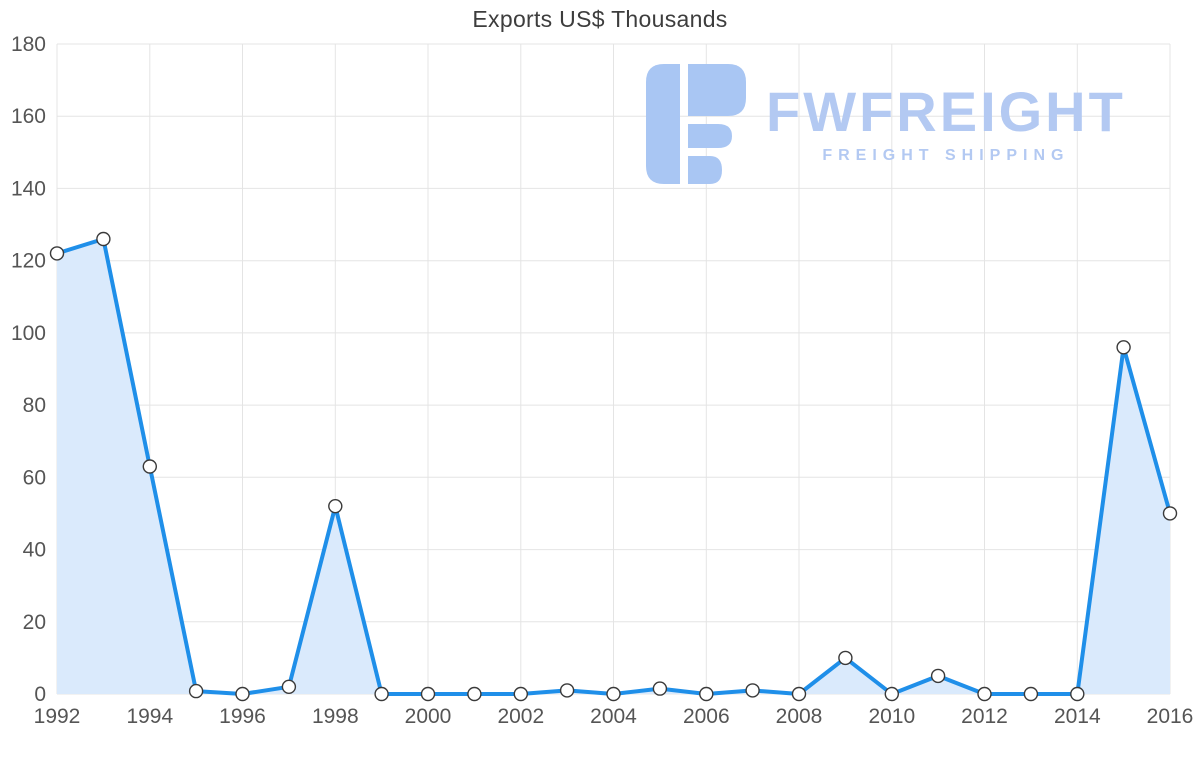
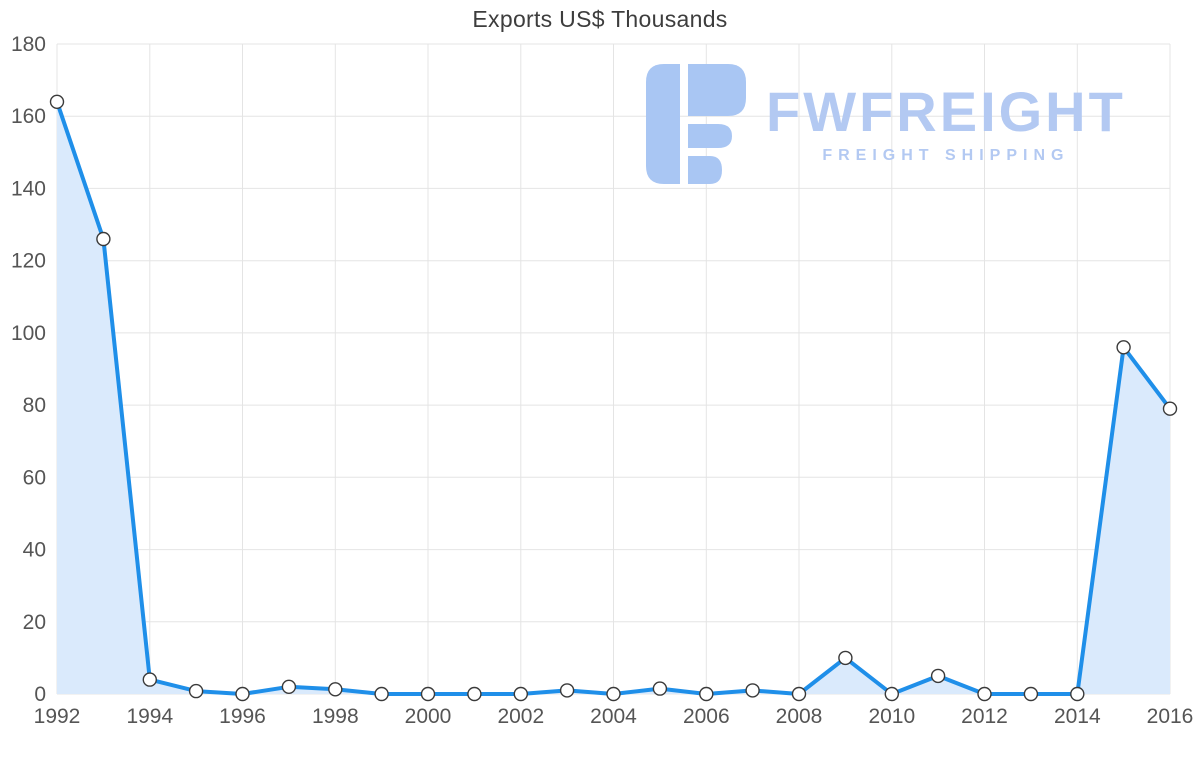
1992: 122 -> 164
1994: 63 -> 4
1998: 52 -> 1
2016: 50 -> 79
